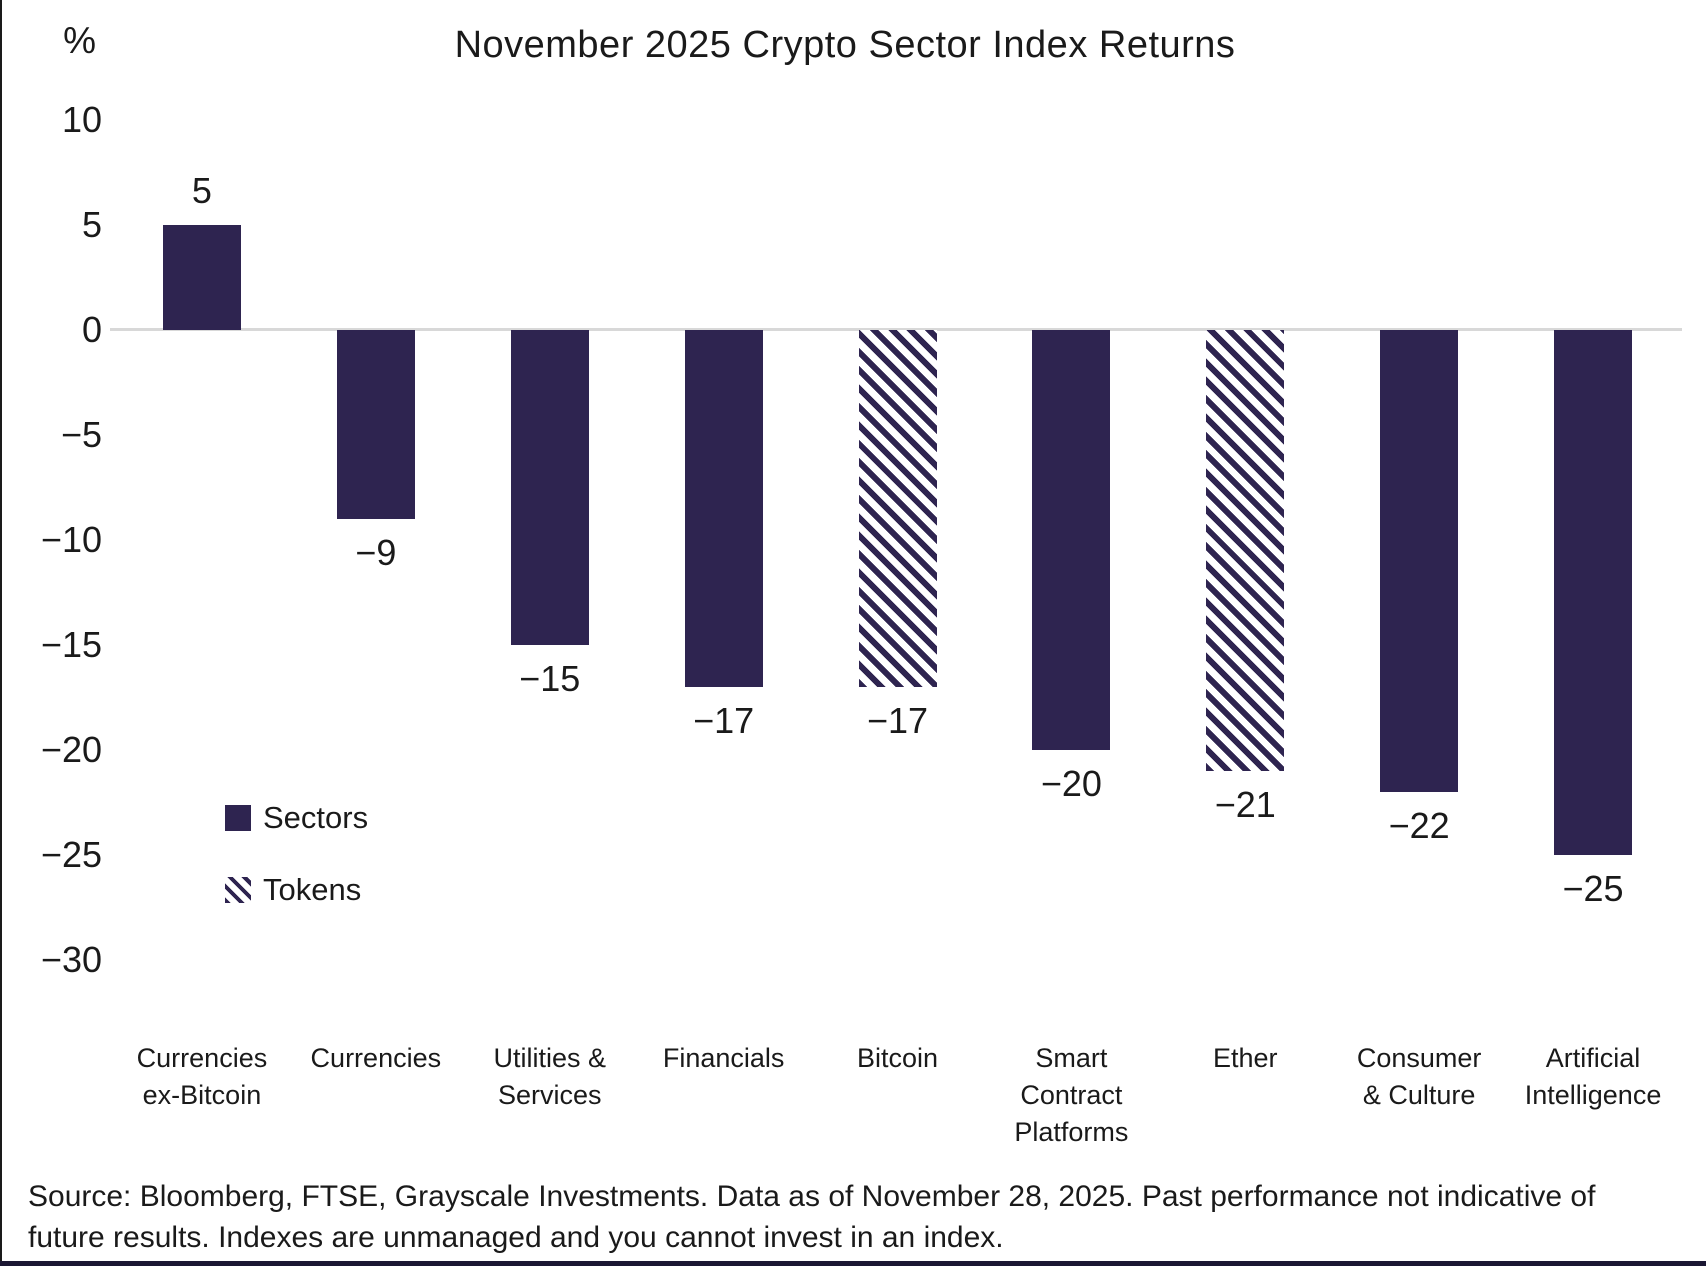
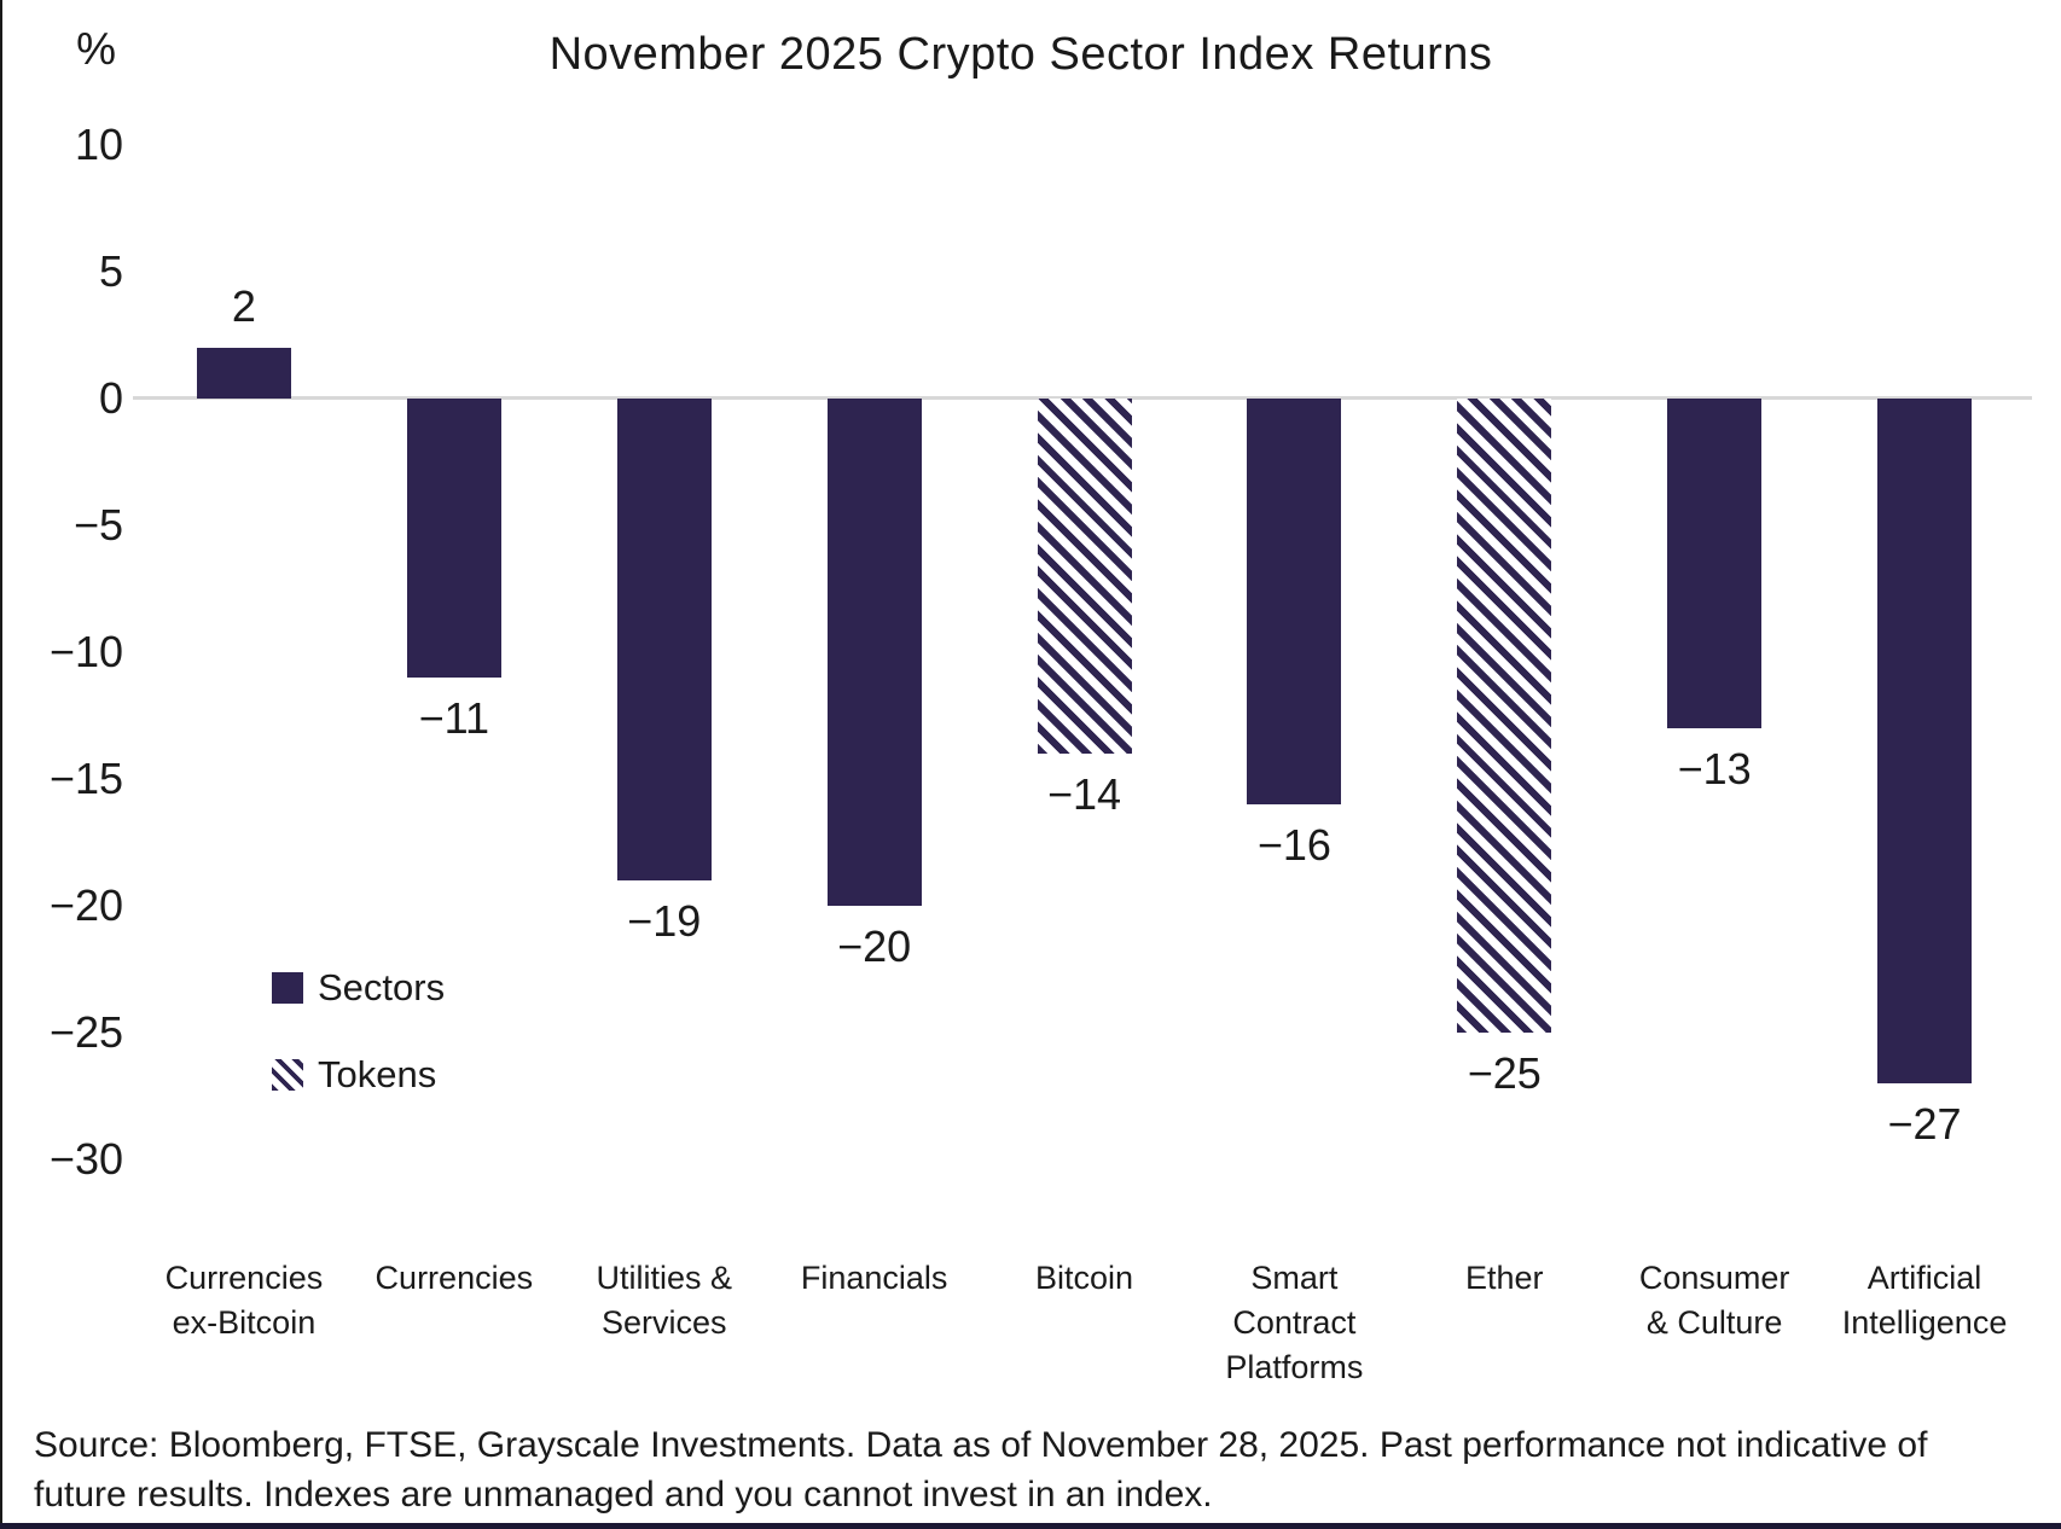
Currencies ex-Bitcoin: 5 -> 2
Currencies: −9 -> −11
Utilities & Services: −15 -> −19
Financials: −17 -> −20
Bitcoin: −17 -> −14
Smart Contract Platforms: −20 -> −16
Ether: −21 -> −25
Consumer & Culture: −22 -> −13
Artificial Intelligence: −25 -> −27
